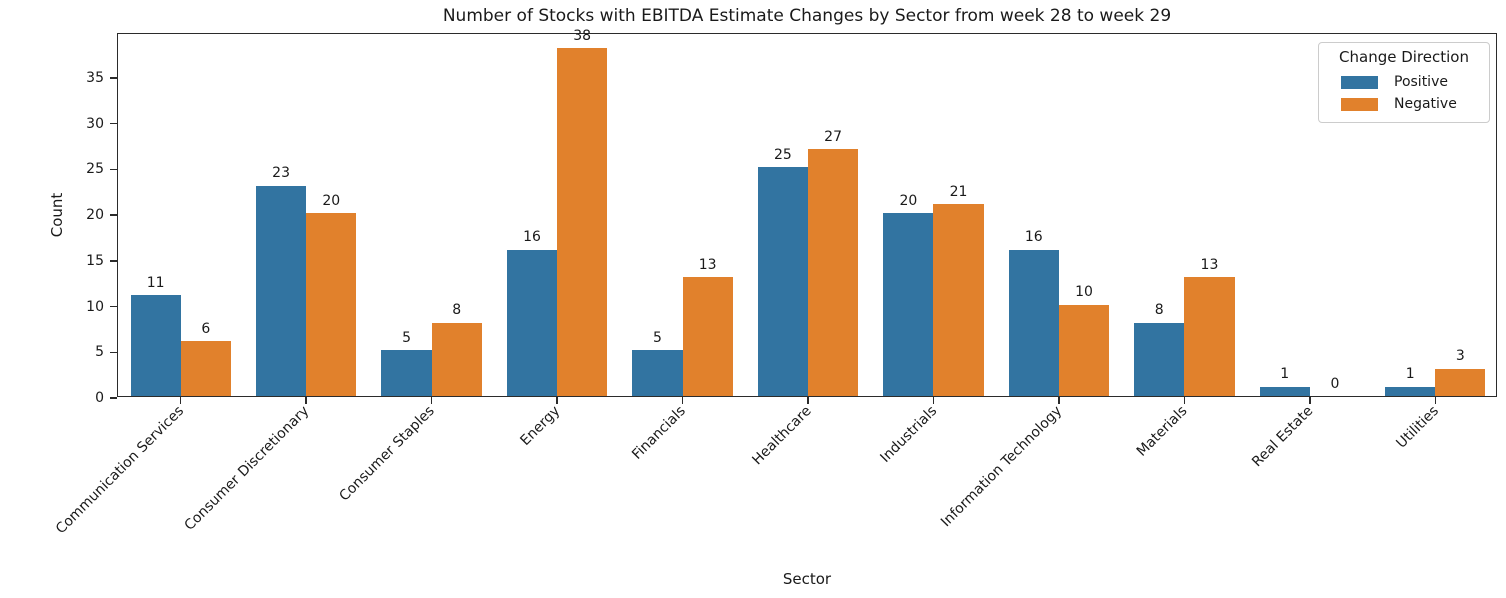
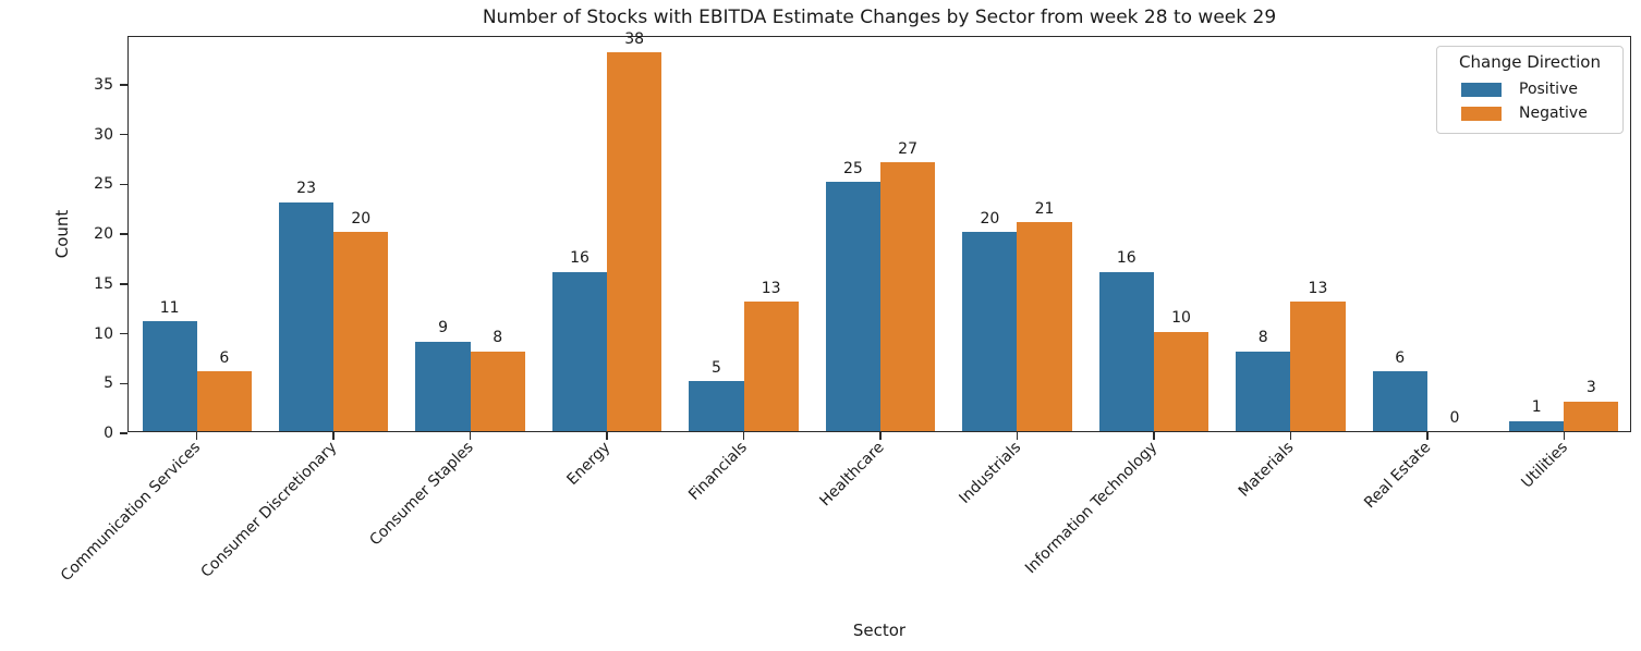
Positive/Consumer Staples: 5 -> 9
Positive/Real Estate: 1 -> 6
